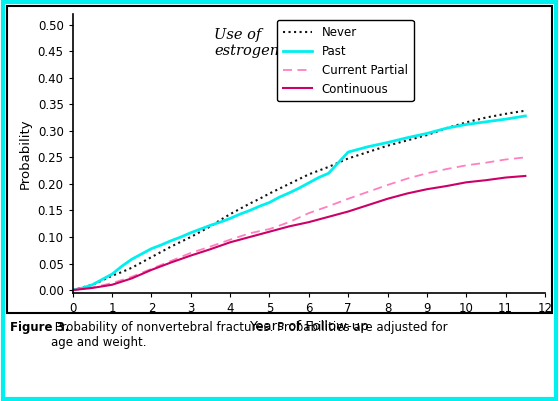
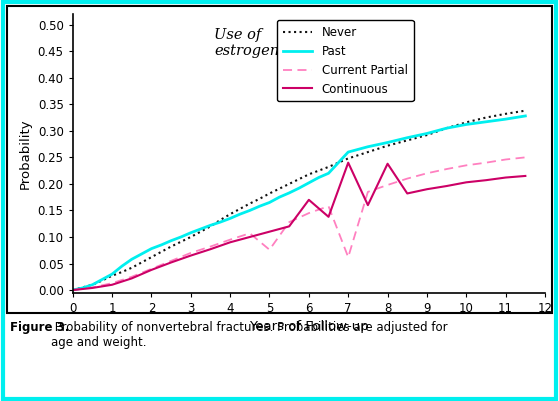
Current Partial/5: 0.115 -> 0.076
Continuous/6: 0.128 -> 0.170
Current Partial/7: 0.172 -> 0.062
Continuous/7: 0.148 -> 0.240
Continuous/8: 0.172 -> 0.238
